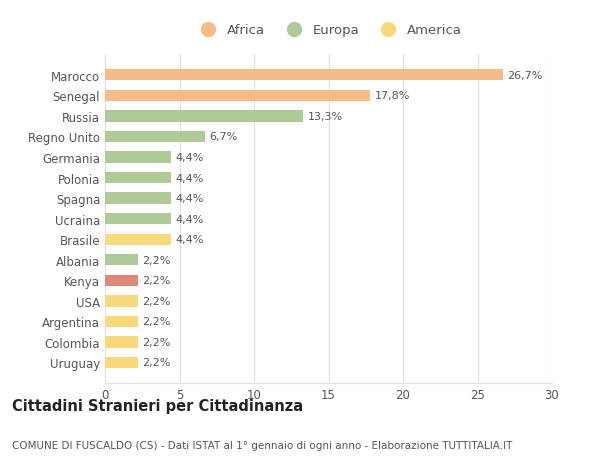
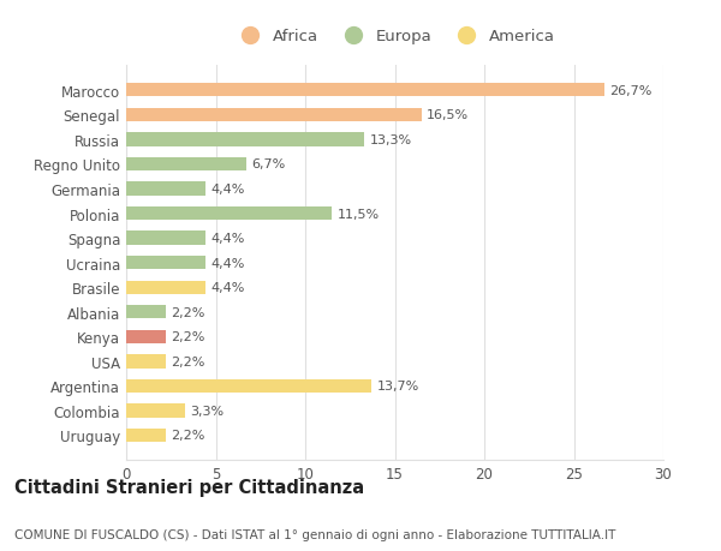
Senegal: 17,8% -> 16,5%
Polonia: 4,4% -> 11,5%
Argentina: 2,2% -> 13,7%
Colombia: 2,2% -> 3,3%
